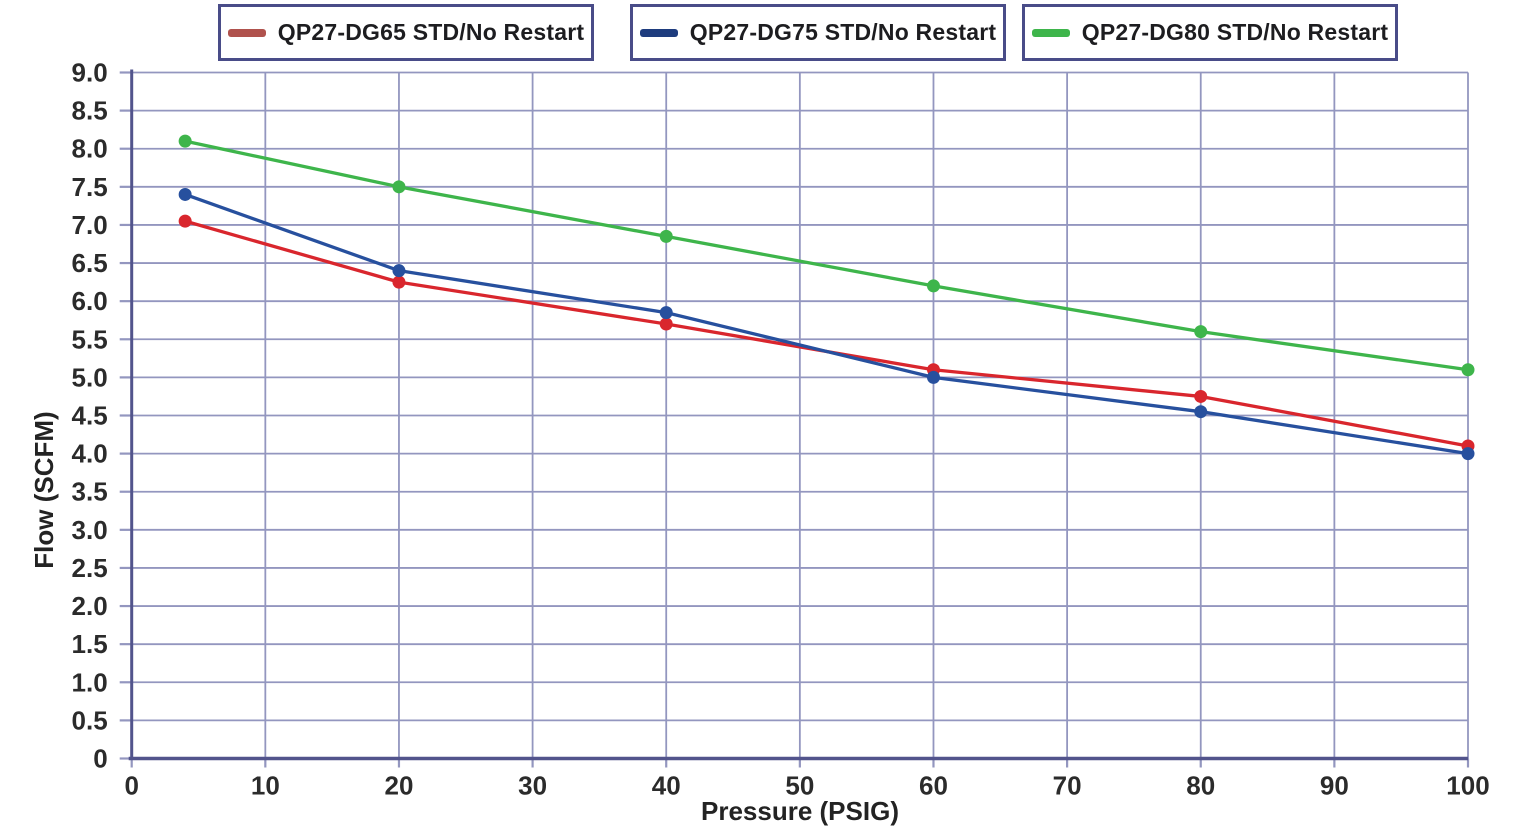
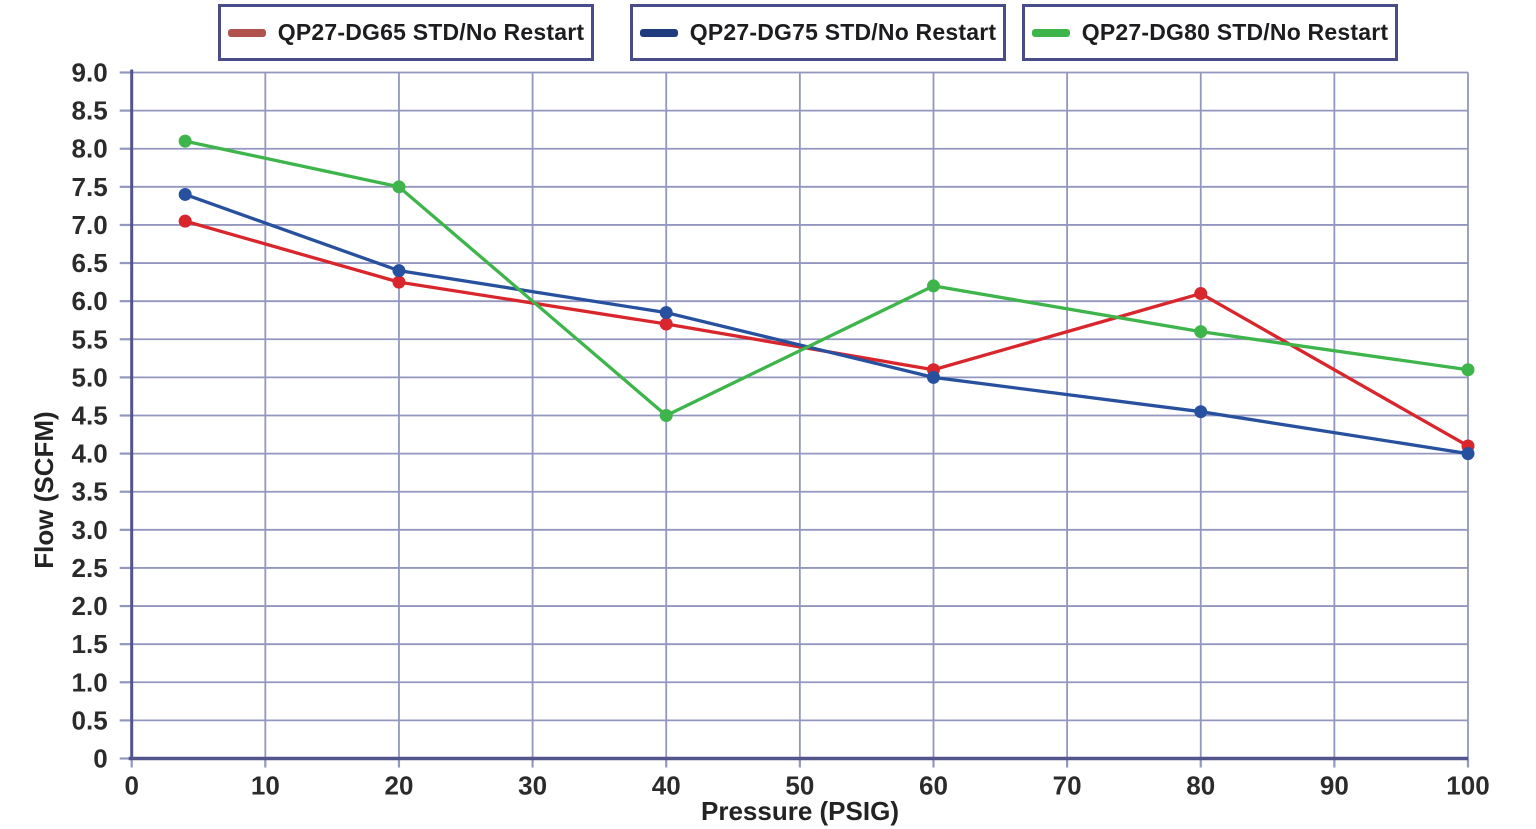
QP27-DG80 STD/No Restart/40: 6.8 -> 4.5
QP27-DG65 STD/No Restart/80: 4.8 -> 6.1
